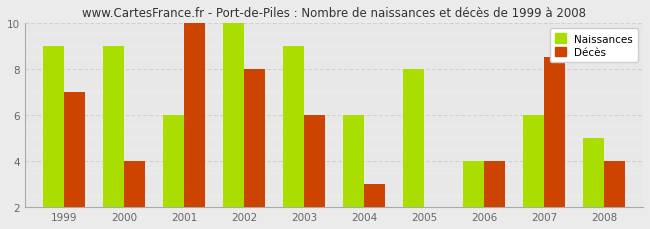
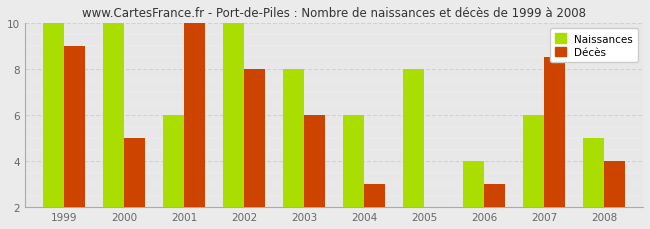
Naissances/1999: 9 -> 10
Décès/1999: 7.0 -> 9.0
Naissances/2000: 9 -> 10
Décès/2000: 4.0 -> 5.0
Naissances/2003: 9 -> 8
Décès/2006: 4.0 -> 3.0
